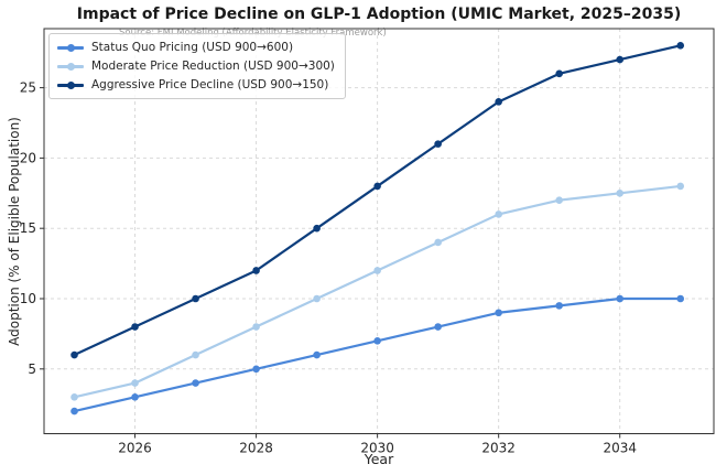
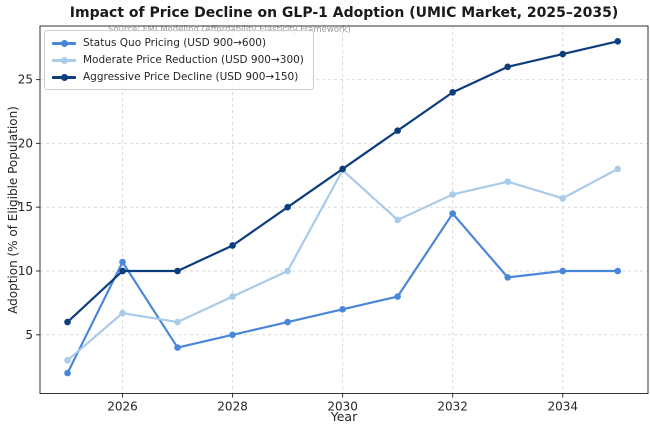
Status Quo Pricing (USD 900→600)/2026: 3.0 -> 10.7
Moderate Price Reduction (USD 900→300)/2026: 4.0 -> 6.7
Aggressive Price Decline (USD 900→150)/2026: 8 -> 10
Moderate Price Reduction (USD 900→300)/2030: 12.0 -> 17.9
Status Quo Pricing (USD 900→600)/2032: 9.0 -> 14.5
Moderate Price Reduction (USD 900→300)/2034: 17.5 -> 15.7
